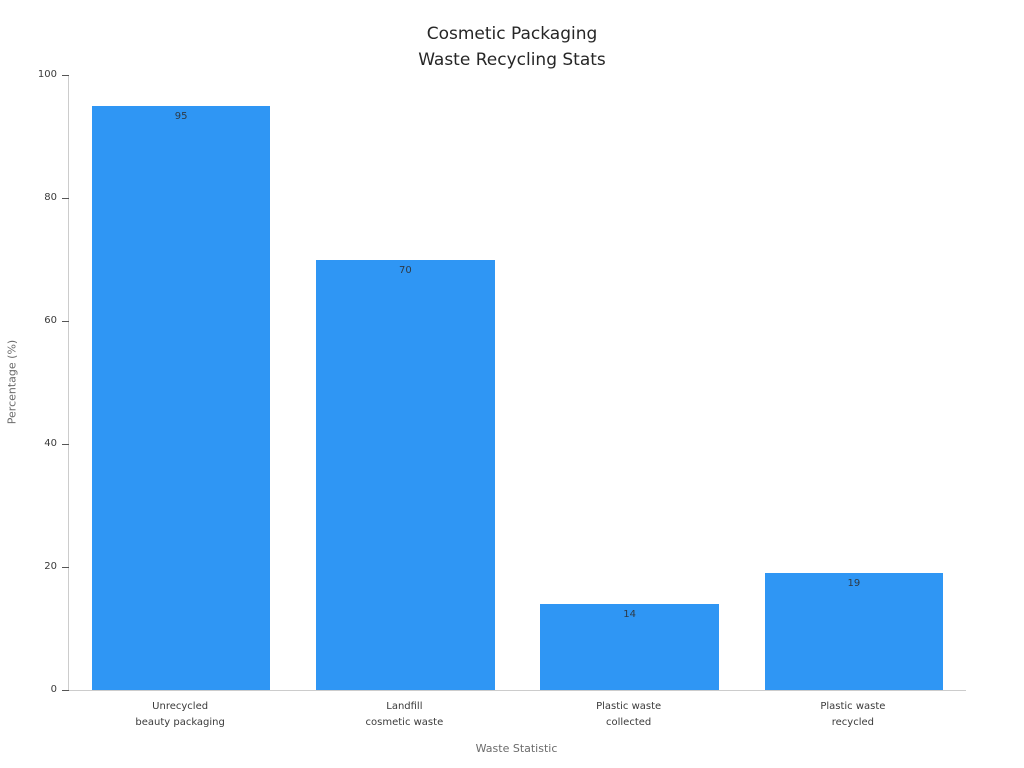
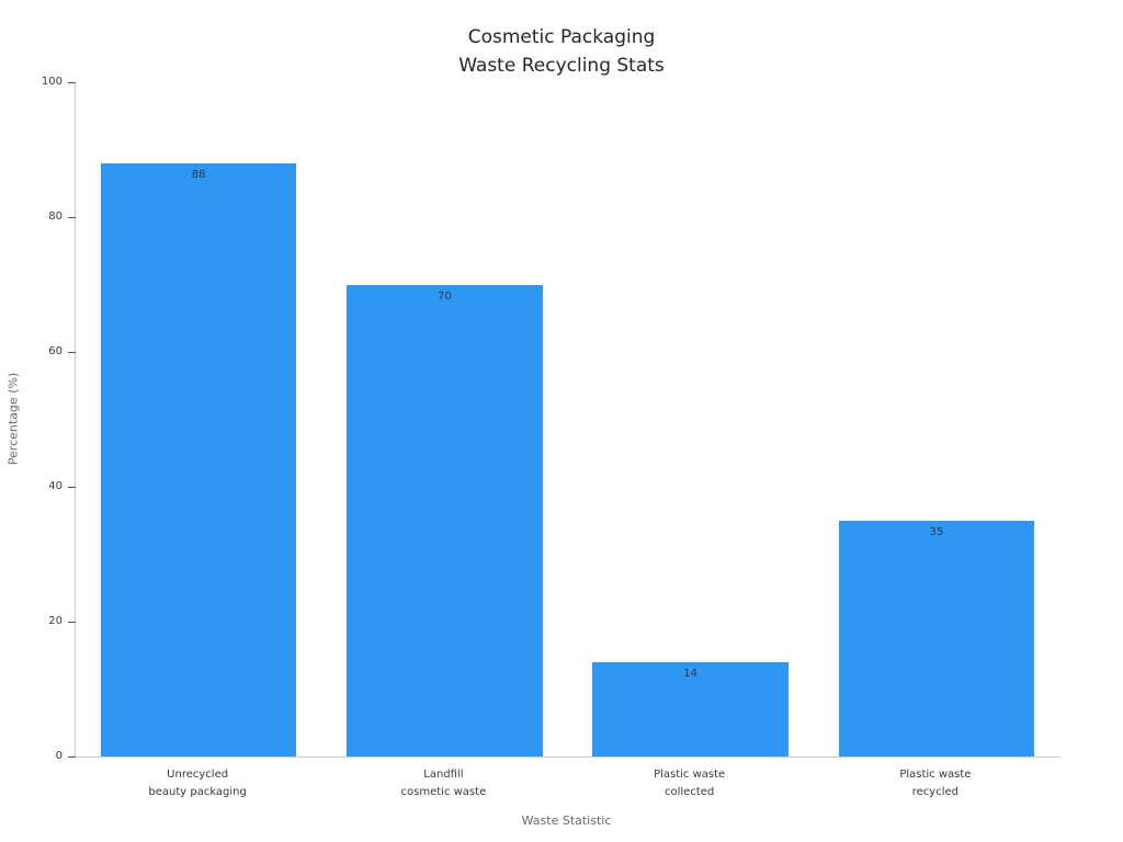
Unrecycled beauty packaging: 95 -> 88
Plastic waste recycled: 19 -> 35
